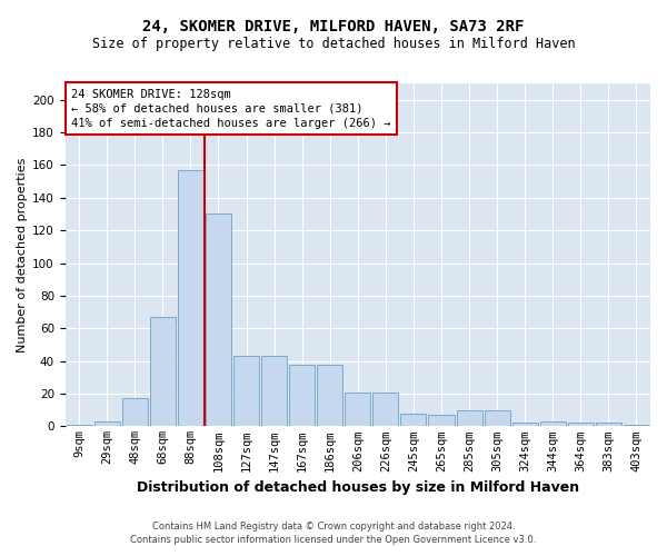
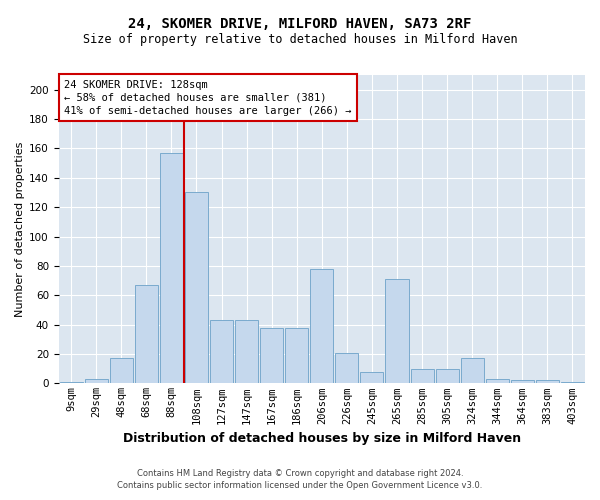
206sqm: 21 -> 78
265sqm: 7 -> 71
324sqm: 2 -> 17
